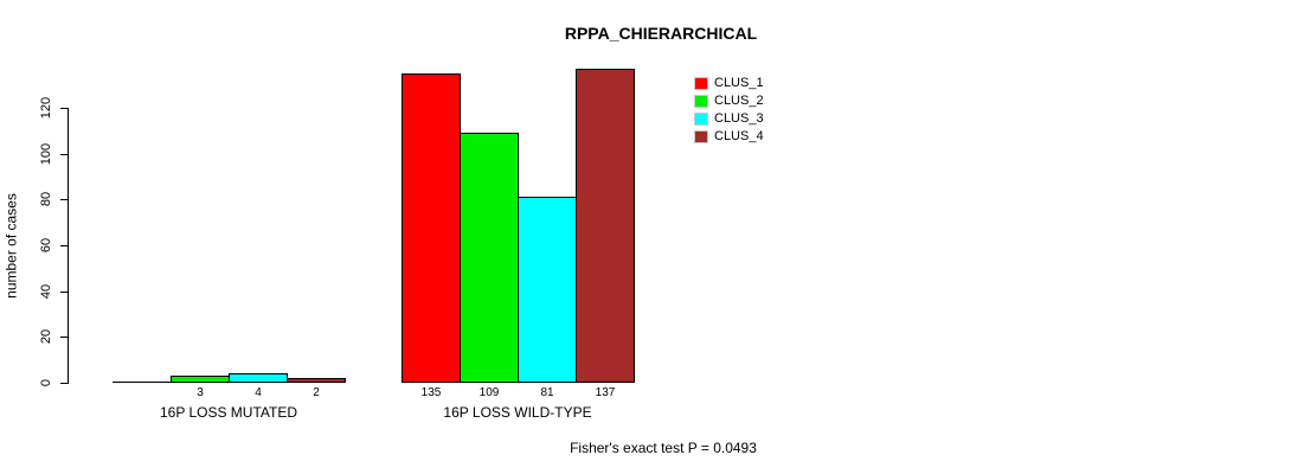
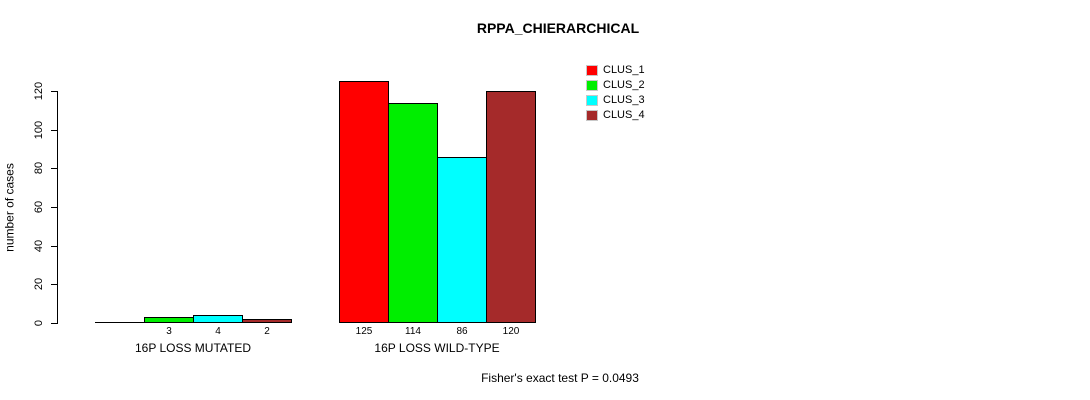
CLUS_1/16P LOSS WILD-TYPE: 135 -> 125
CLUS_2/16P LOSS WILD-TYPE: 109 -> 114
CLUS_3/16P LOSS WILD-TYPE: 81 -> 86
CLUS_4/16P LOSS WILD-TYPE: 137 -> 120
